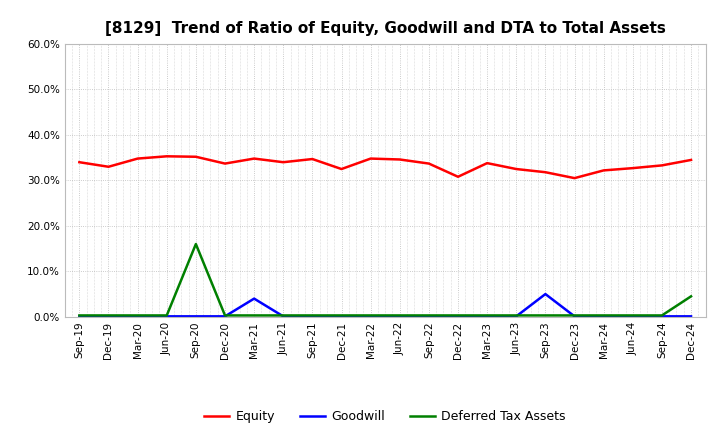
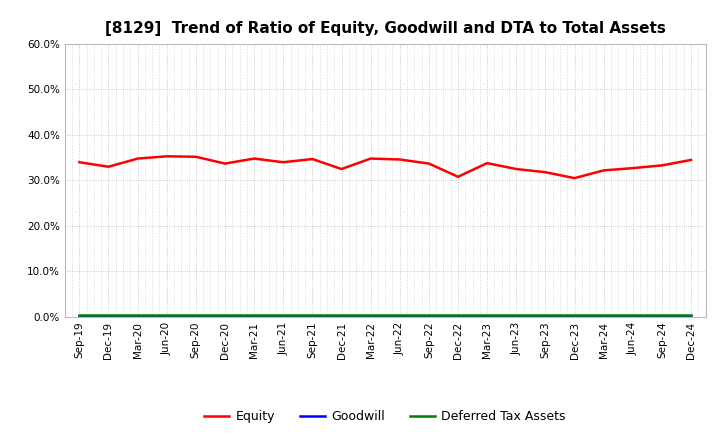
Deferred Tax Assets/Sep-20: 16.0% -> 0.3%
Goodwill/Mar-21: 4.0% -> 0.1%
Goodwill/Sep-23: 5.0% -> 0.1%
Deferred Tax Assets/Dec-24: 4.5% -> 0.3%
